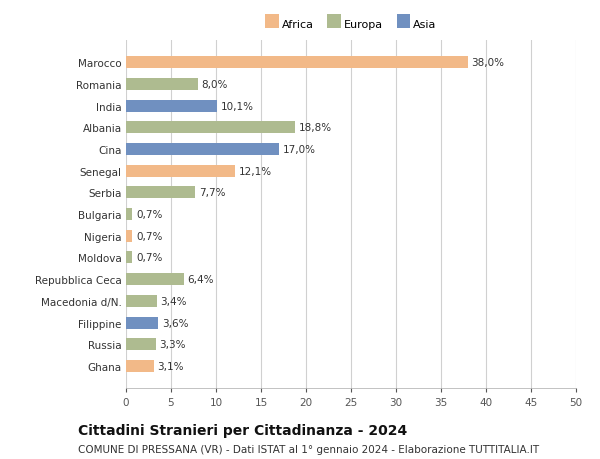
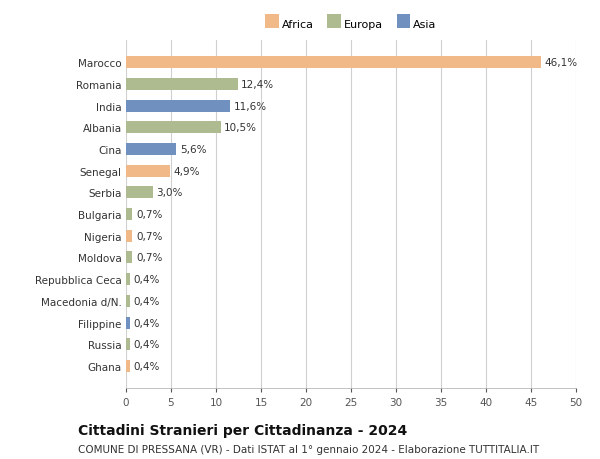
Marocco: 38,0% -> 46,1%
Romania: 8,0% -> 12,4%
India: 10,1% -> 11,6%
Albania: 18,8% -> 10,5%
Cina: 17,0% -> 5,6%
Senegal: 12,1% -> 4,9%
Serbia: 7,7% -> 3,0%
Repubblica Ceca: 6,4% -> 0,4%
Macedonia d/N.: 3,4% -> 0,4%
Filippine: 3,6% -> 0,4%
Russia: 3,3% -> 0,4%
Ghana: 3,1% -> 0,4%
